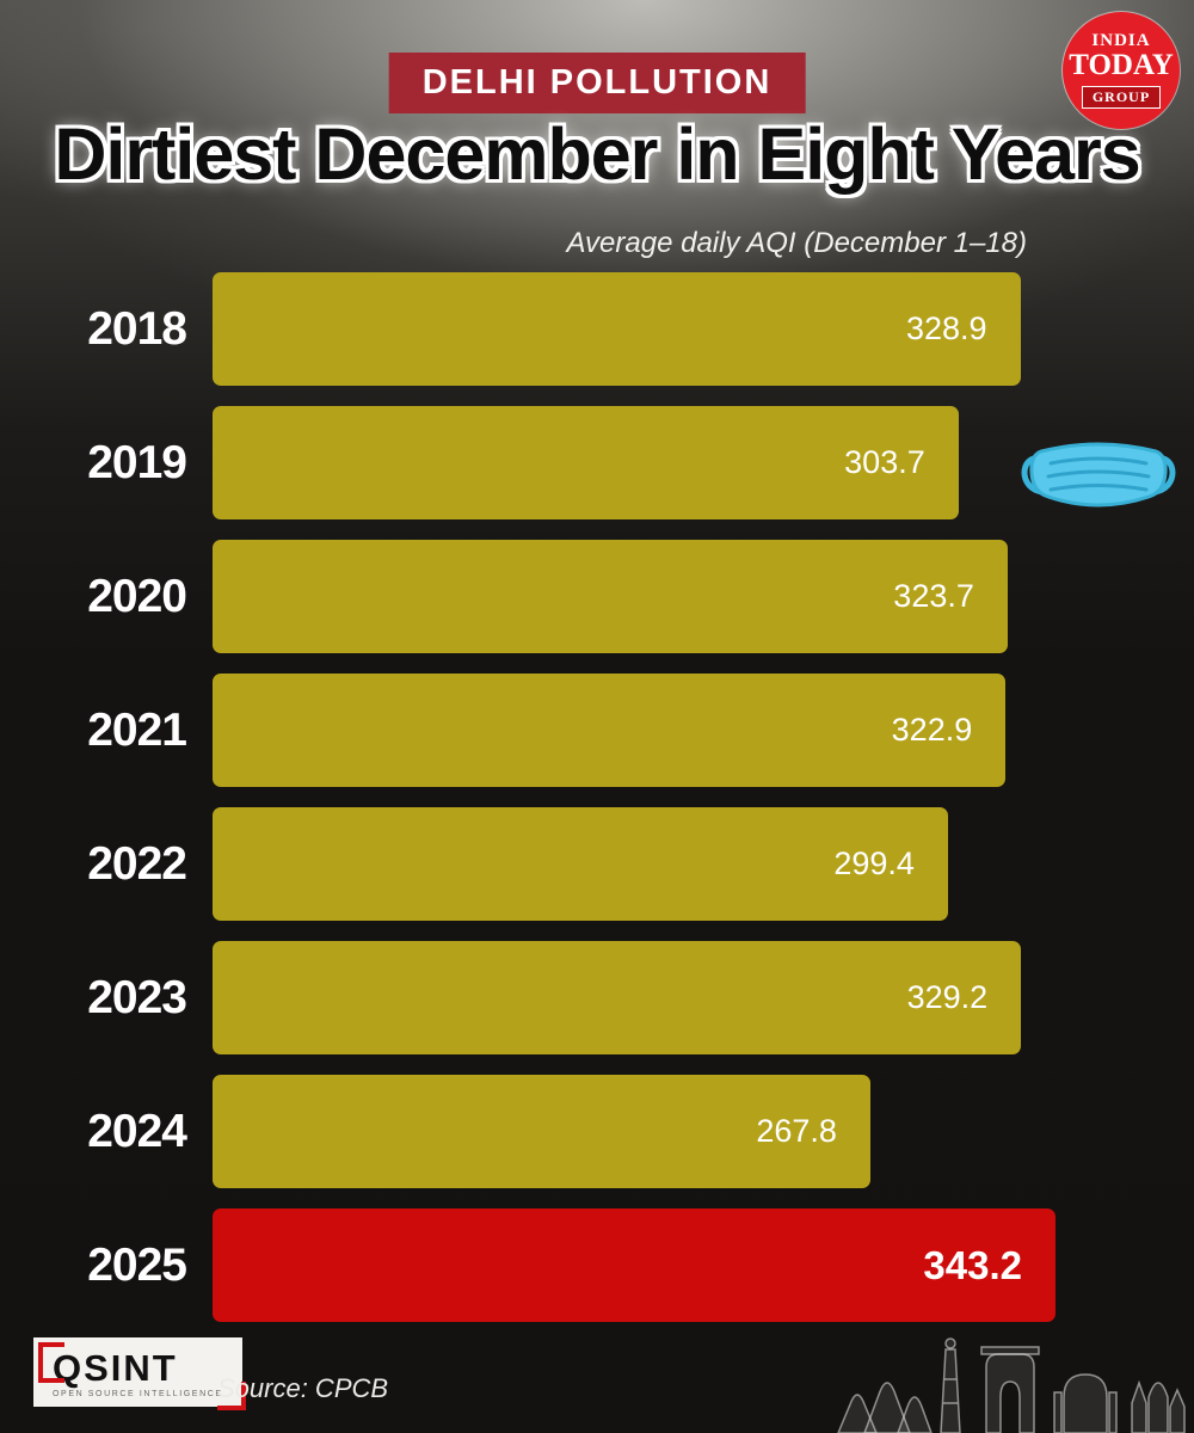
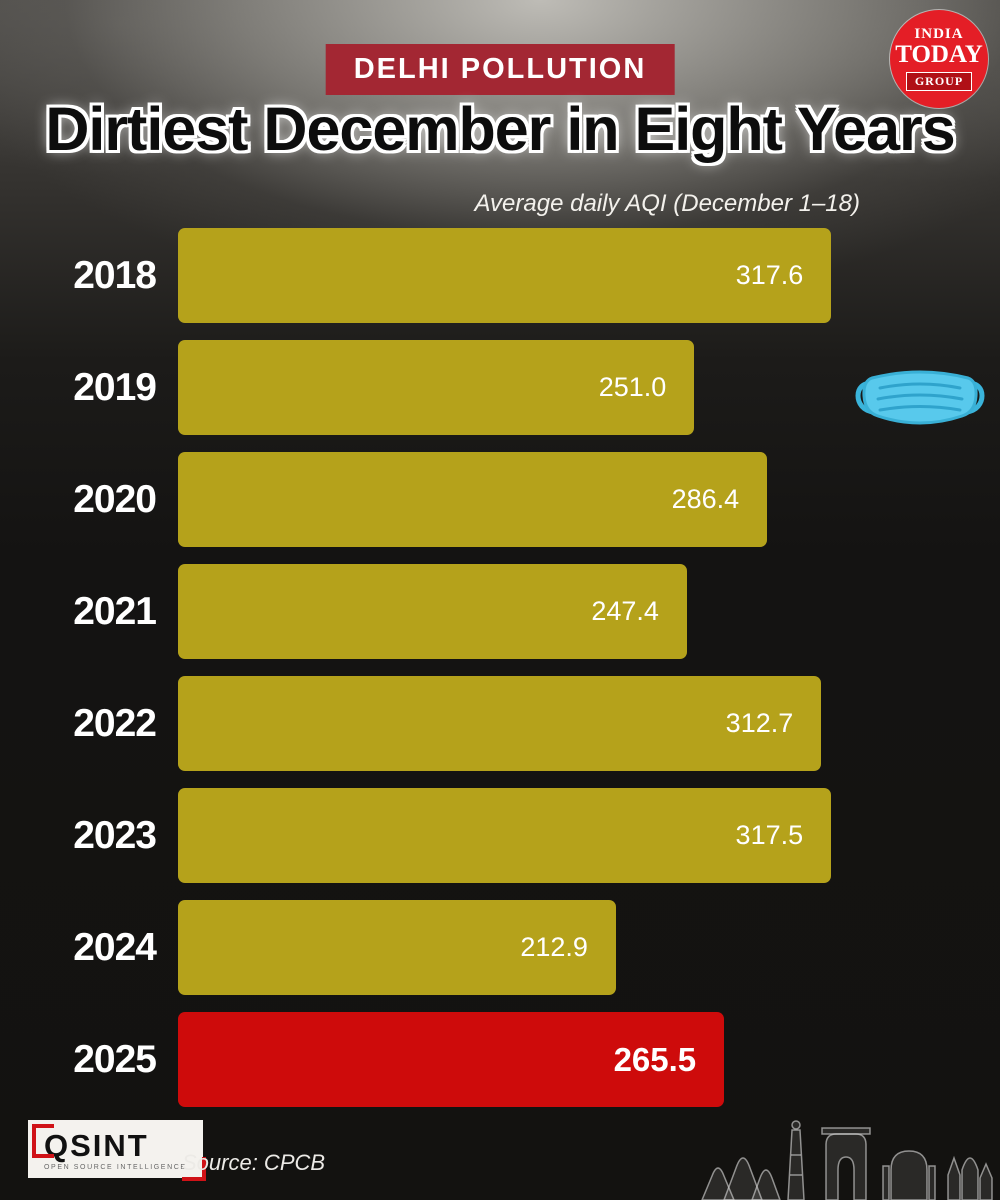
2018: 328.9 -> 317.6
2019: 303.7 -> 251.0
2020: 323.7 -> 286.4
2021: 322.9 -> 247.4
2022: 299.4 -> 312.7
2023: 329.2 -> 317.5
2024: 267.8 -> 212.9
2025: 343.2 -> 265.5
